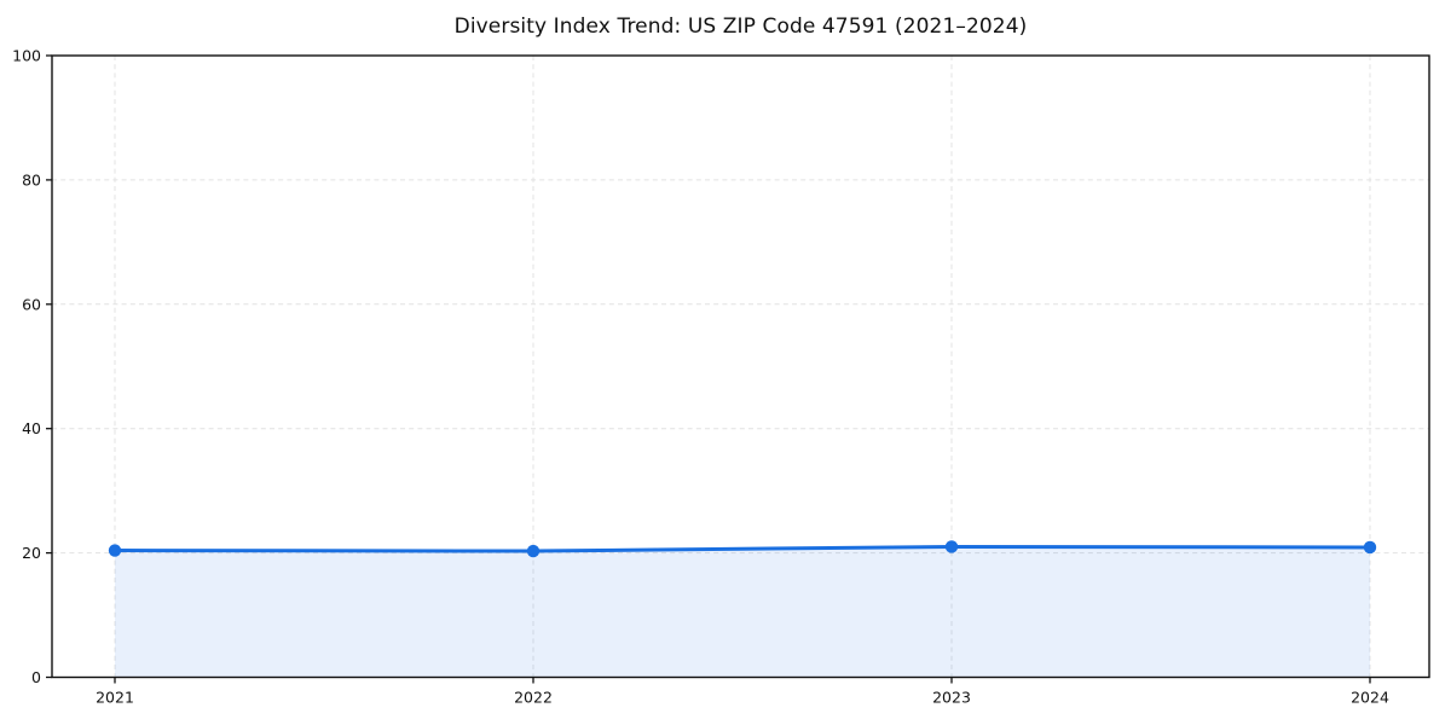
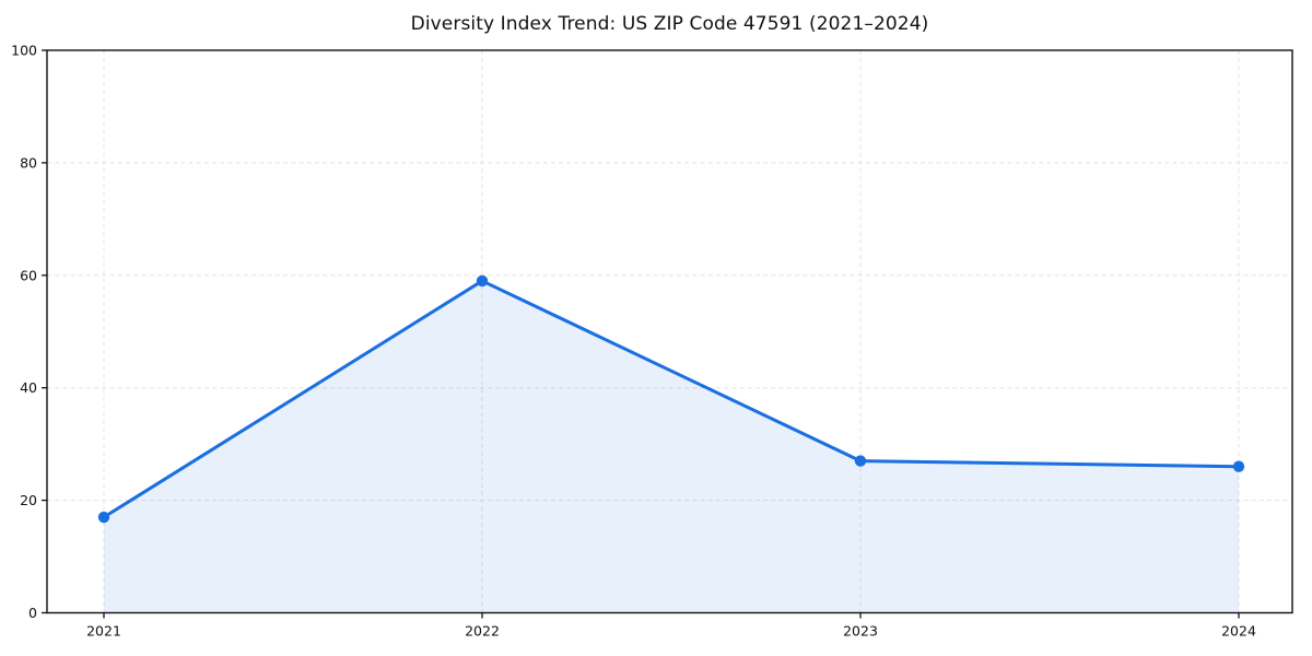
2021: 20 -> 17
2022: 20 -> 59
2023: 21 -> 27
2024: 21 -> 26
